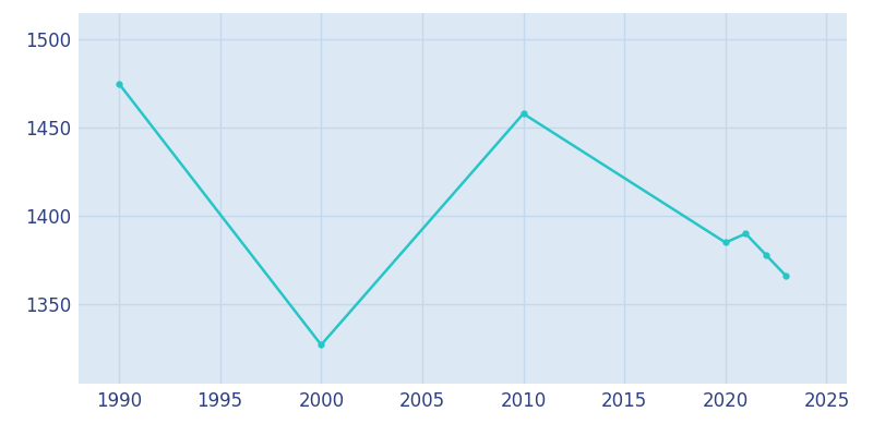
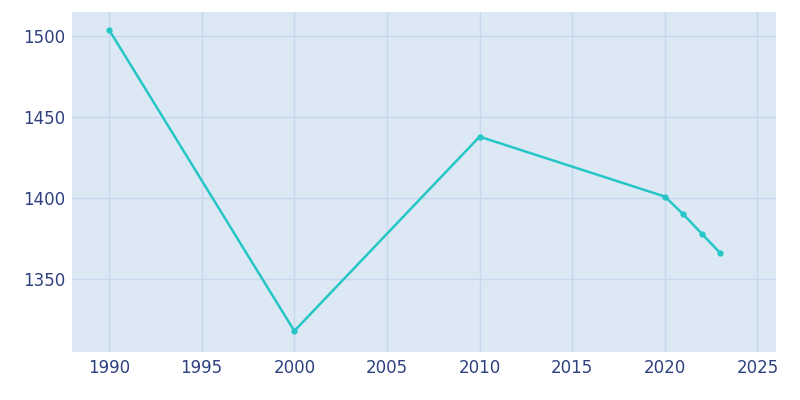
1990: 1475 -> 1504
2000: 1327 -> 1318
2010: 1458 -> 1438
2020: 1385 -> 1401
